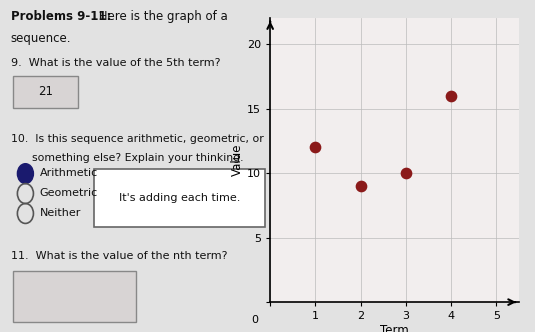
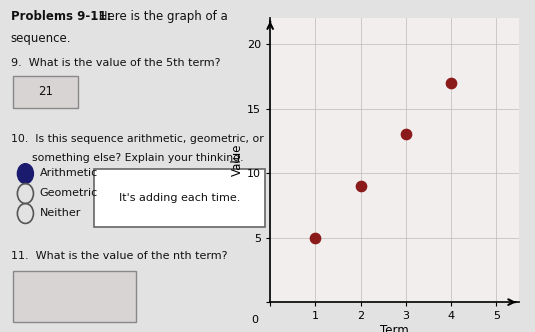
1: 12 -> 5
3: 10 -> 13
4: 16 -> 17
